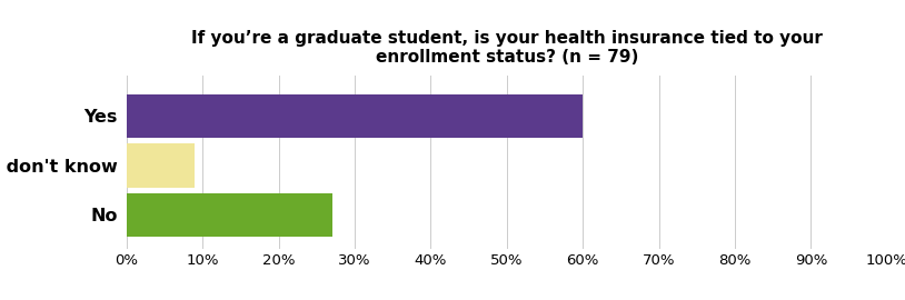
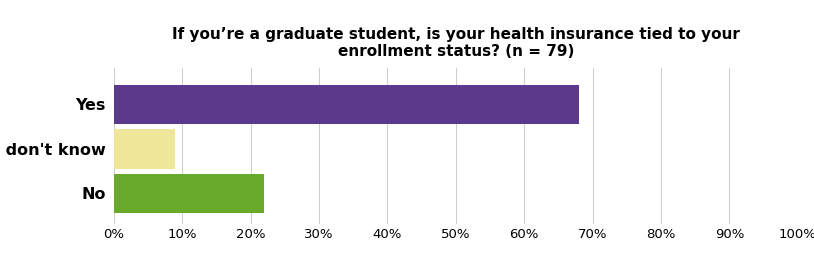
Yes: 60% -> 68%
No: 27% -> 22%
